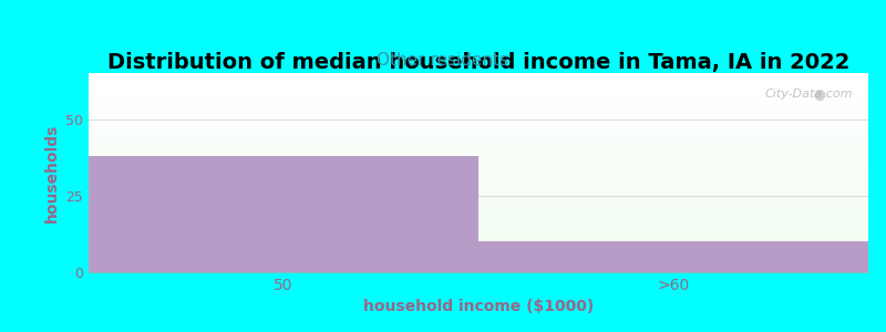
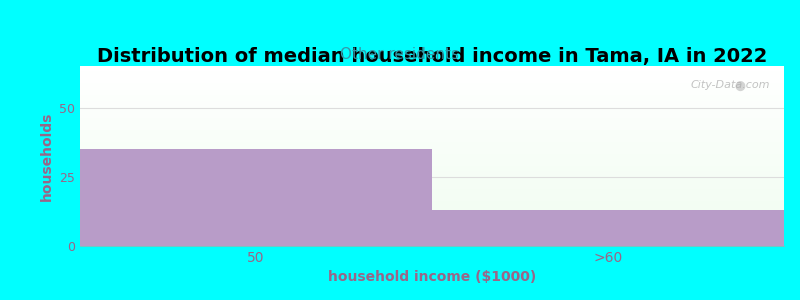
50: 38 -> 35
>60: 10 -> 13
